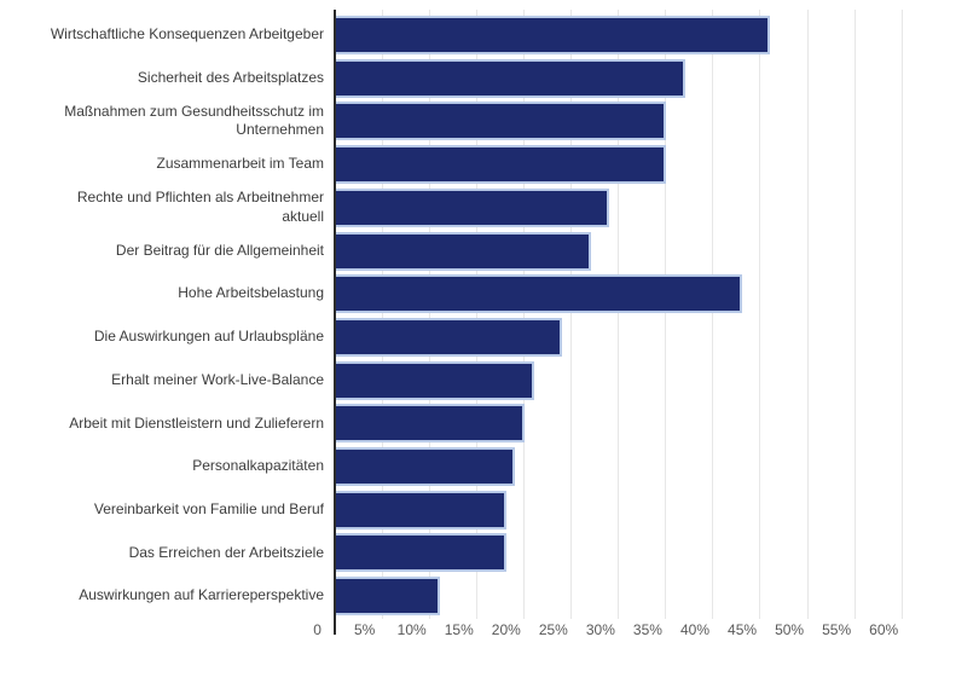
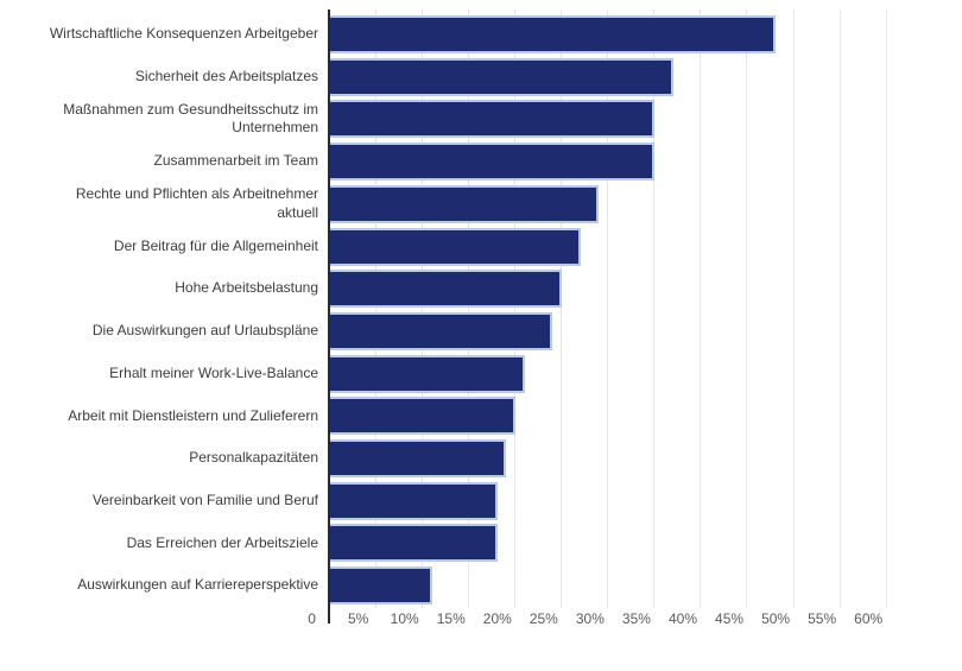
Wirtschaftliche Konsequenzen Arbeitgeber: 46% -> 48%
Hohe Arbeitsbelastung: 43% -> 25%
